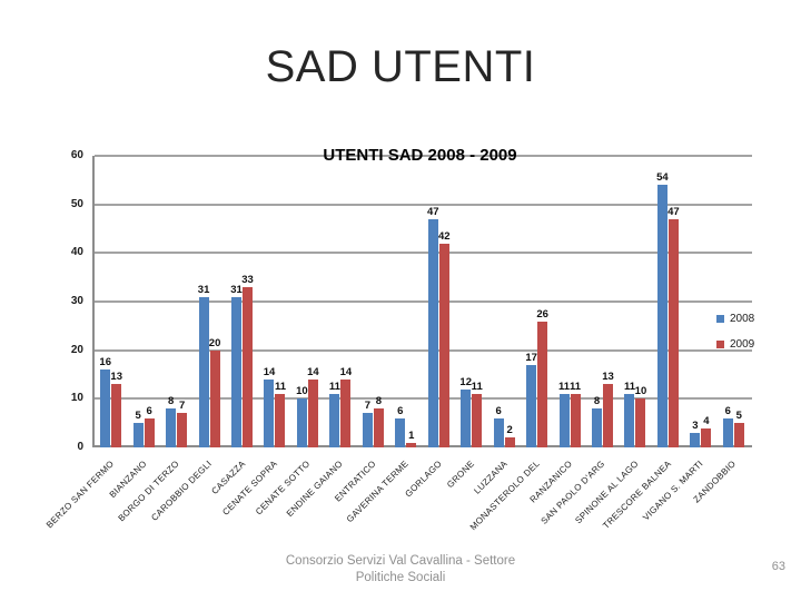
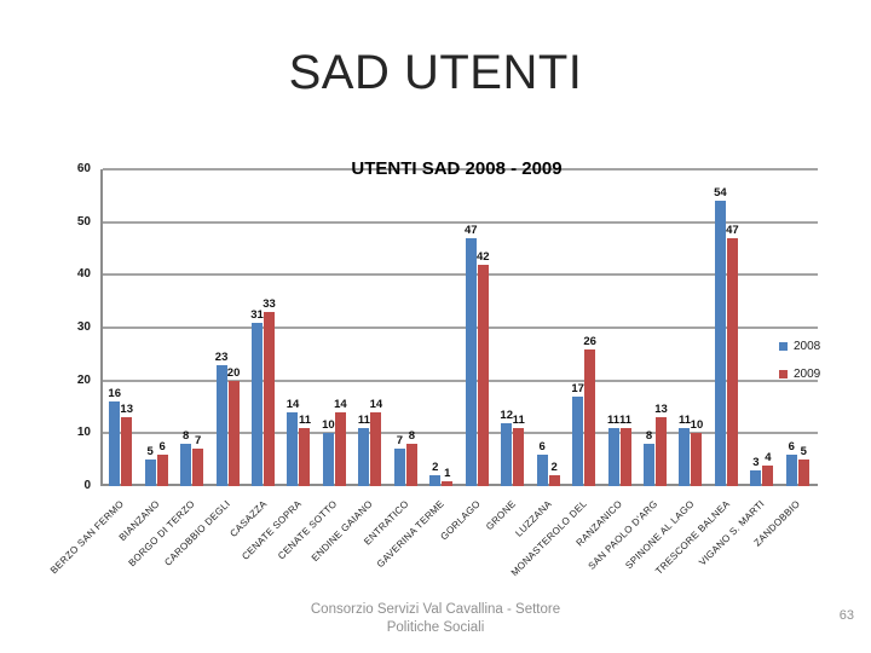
2008/CAROBBIO DEGLI: 31 -> 23
2008/GAVERINA TERME: 6 -> 2
